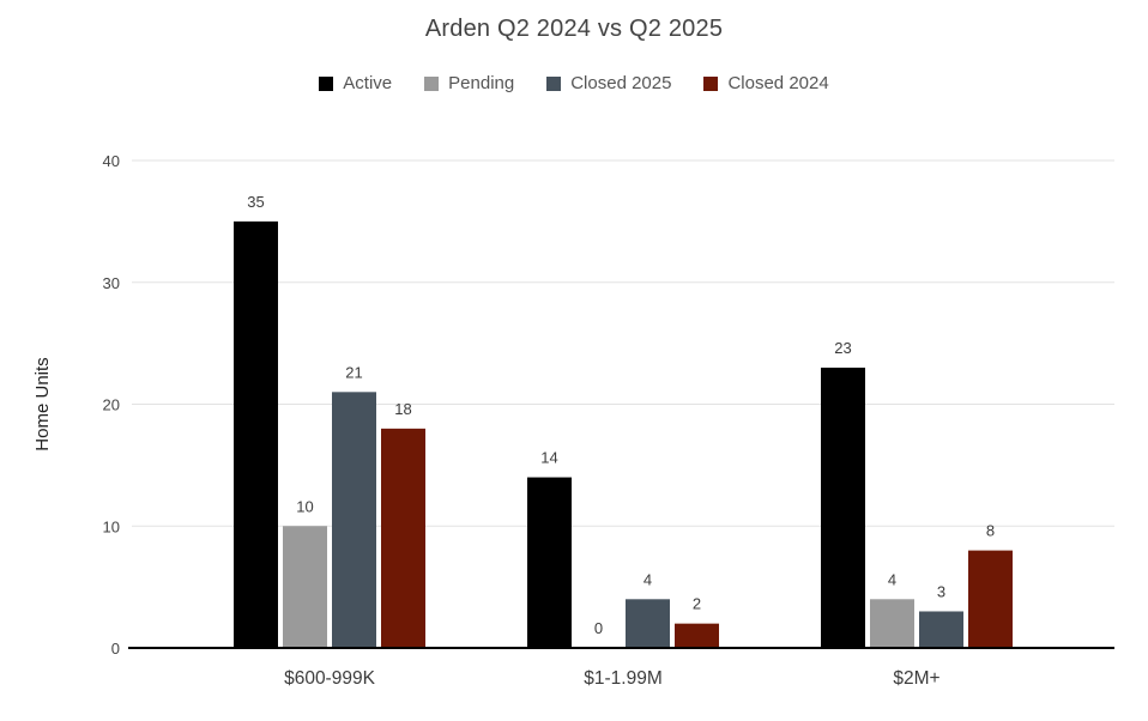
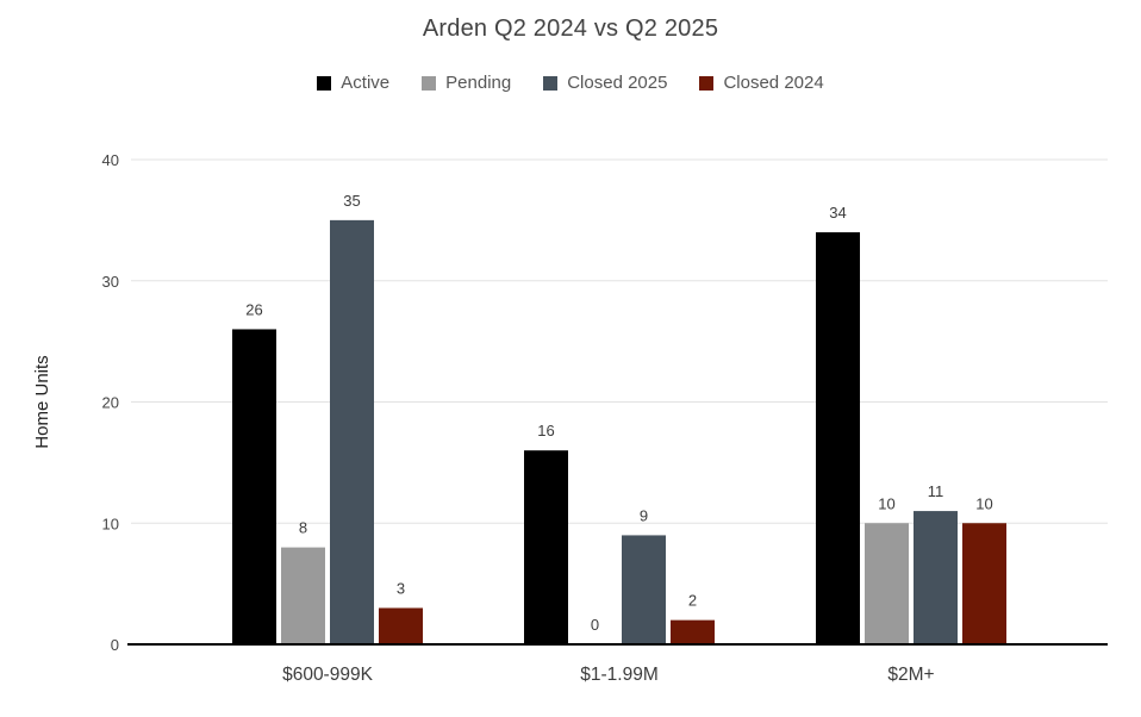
Active/$600-999K: 35 -> 26
Pending/$600-999K: 10 -> 8
Closed 2025/$600-999K: 21 -> 35
Closed 2024/$600-999K: 18 -> 3
Active/$1-1.99M: 14 -> 16
Closed 2025/$1-1.99M: 4 -> 9
Active/$2M+: 23 -> 34
Pending/$2M+: 4 -> 10
Closed 2025/$2M+: 3 -> 11
Closed 2024/$2M+: 8 -> 10
